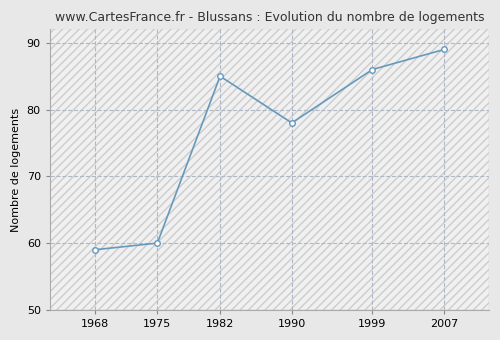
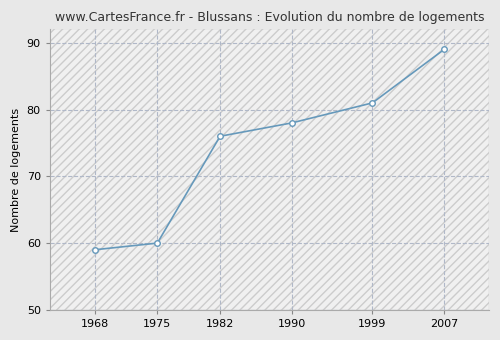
1982: 85 -> 76
1999: 86 -> 81
